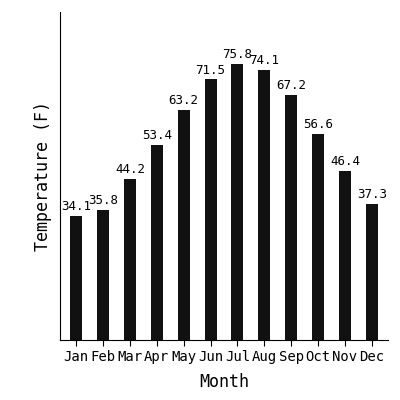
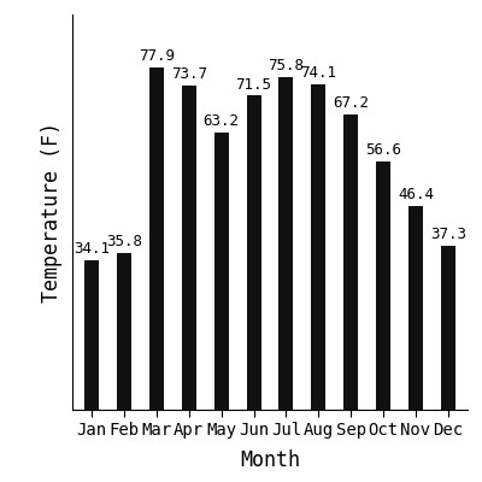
Mar: 44.2 -> 77.9
Apr: 53.4 -> 73.7
